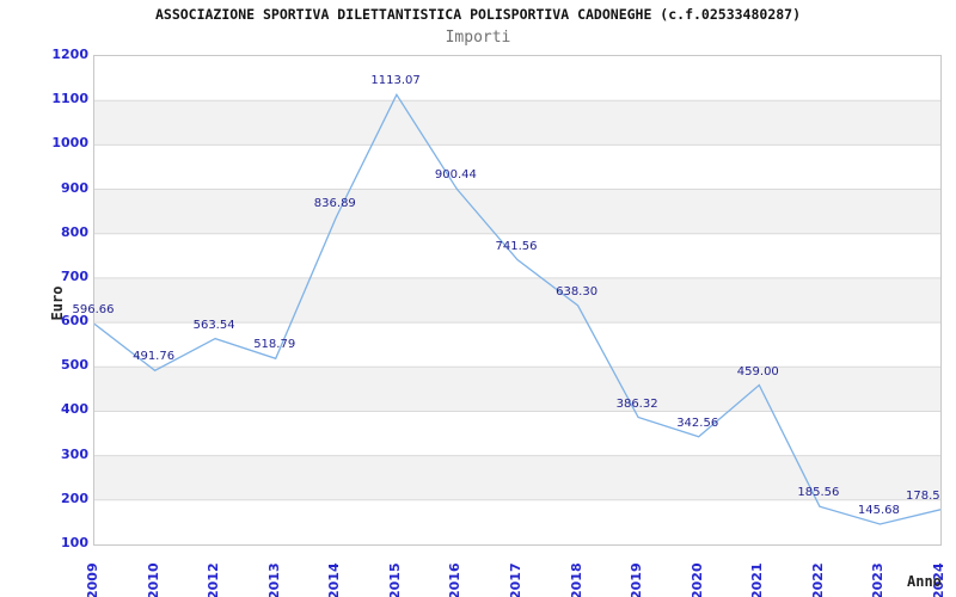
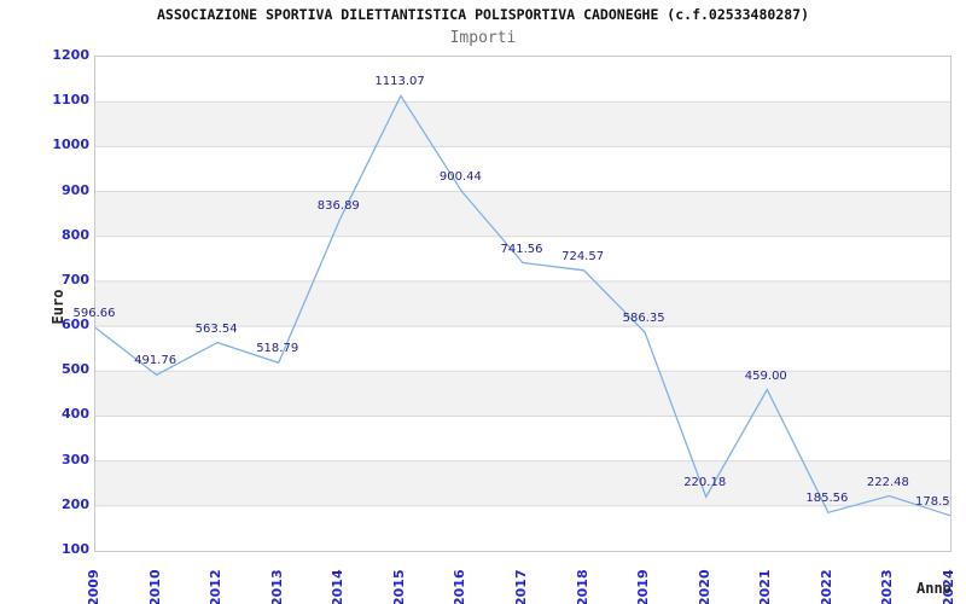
2018: 638.30 -> 724.57
2019: 386.32 -> 586.35
2020: 342.56 -> 220.18
2023: 145.68 -> 222.48
